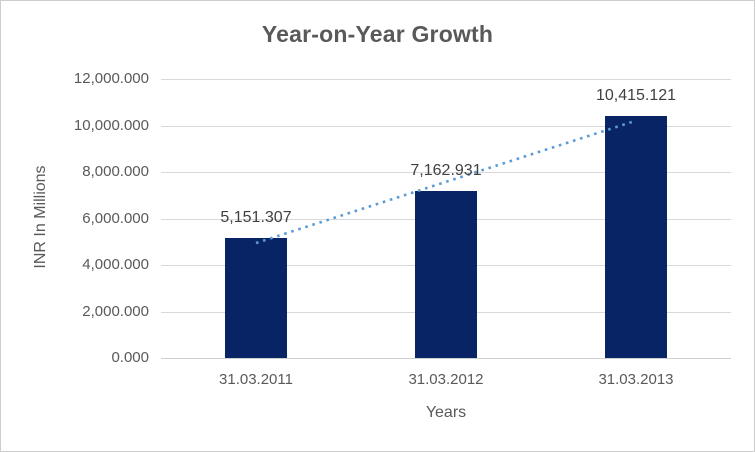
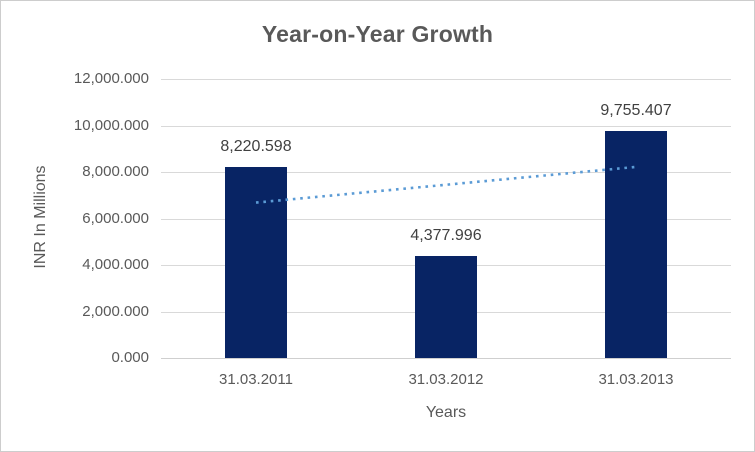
31.03.2011: 5,151.307 -> 8,220.598
31.03.2012: 7,162.931 -> 4,377.996
31.03.2013: 10,415.121 -> 9,755.407
